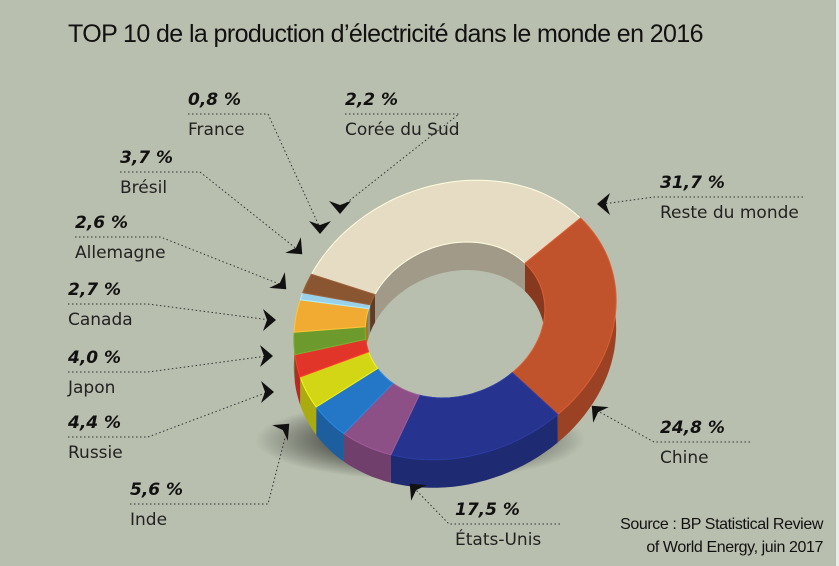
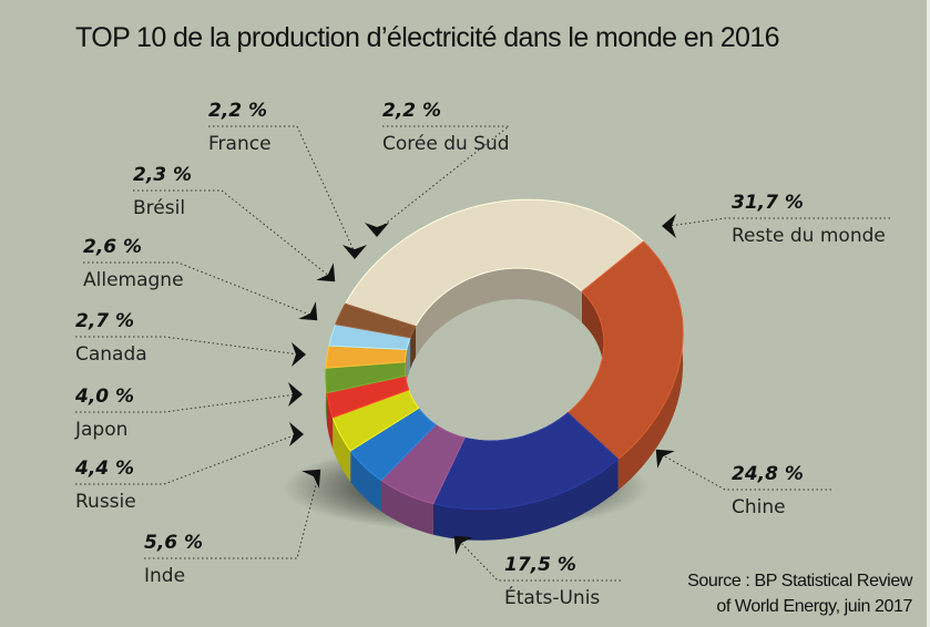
Brésil: 3,7 -> 2,3
France: 0,8 -> 2,2
